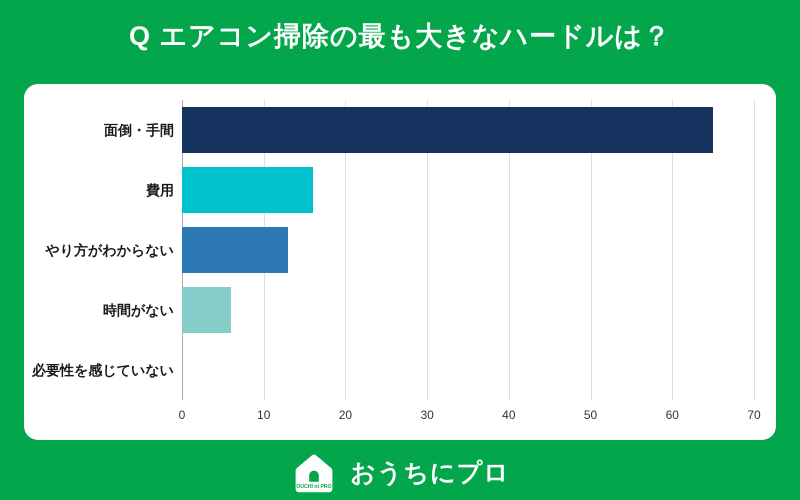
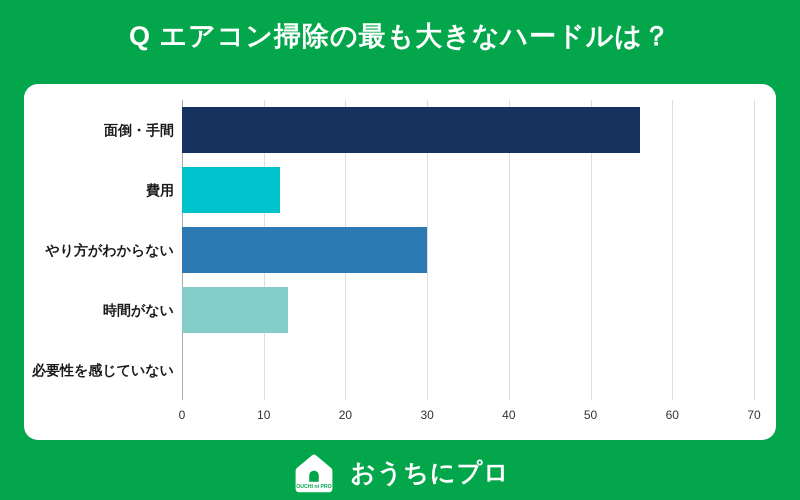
面倒・手間: 65 -> 56
費用: 16 -> 12
やり方がわからない: 13 -> 30
時間がない: 6 -> 13
